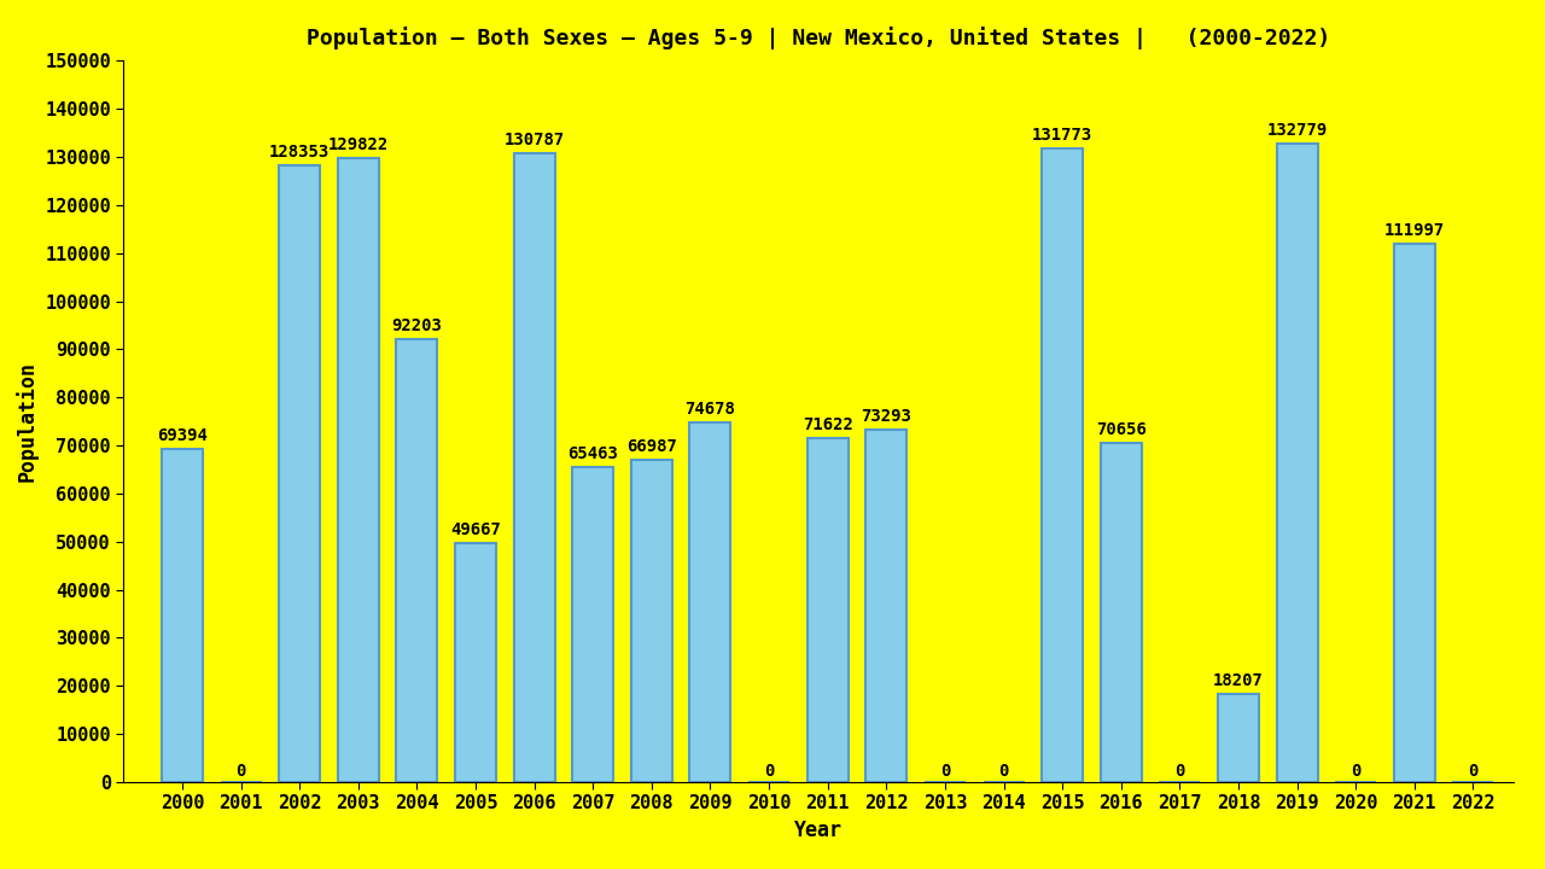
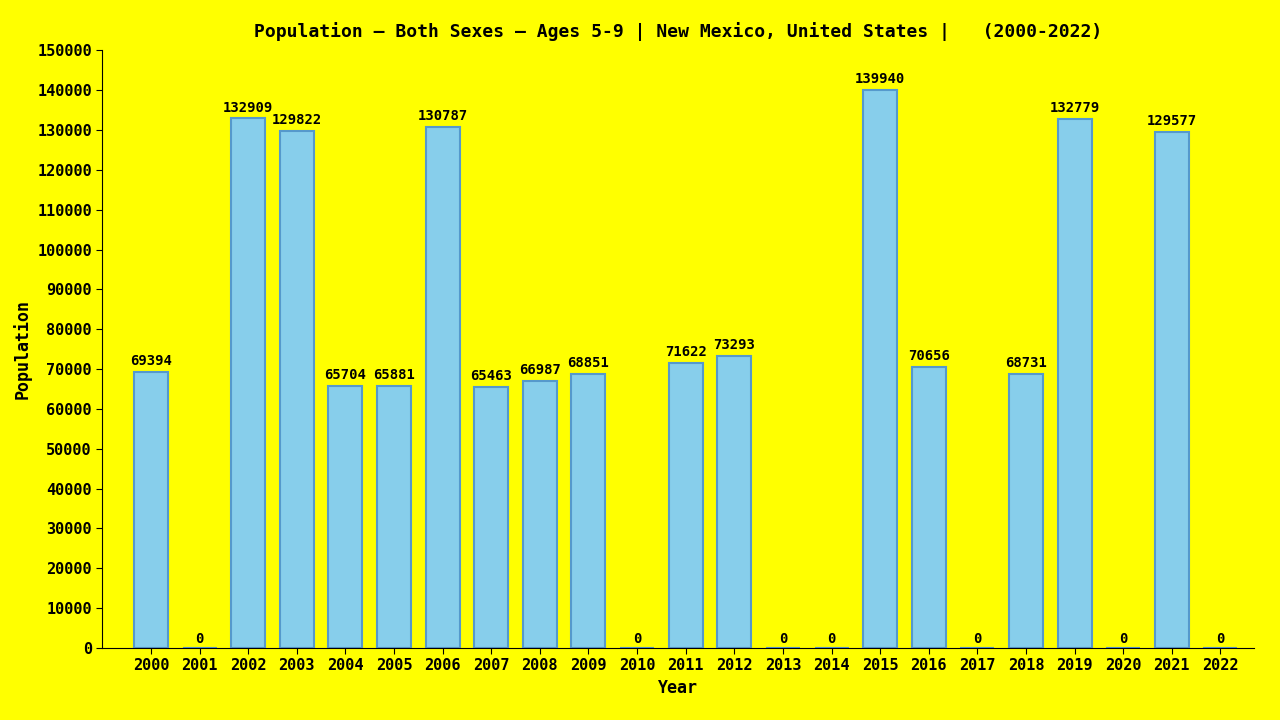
2002: 128353 -> 132909
2004: 92203 -> 65704
2005: 49667 -> 65881
2009: 74678 -> 68851
2015: 131773 -> 139940
2018: 18207 -> 68731
2021: 111997 -> 129577
